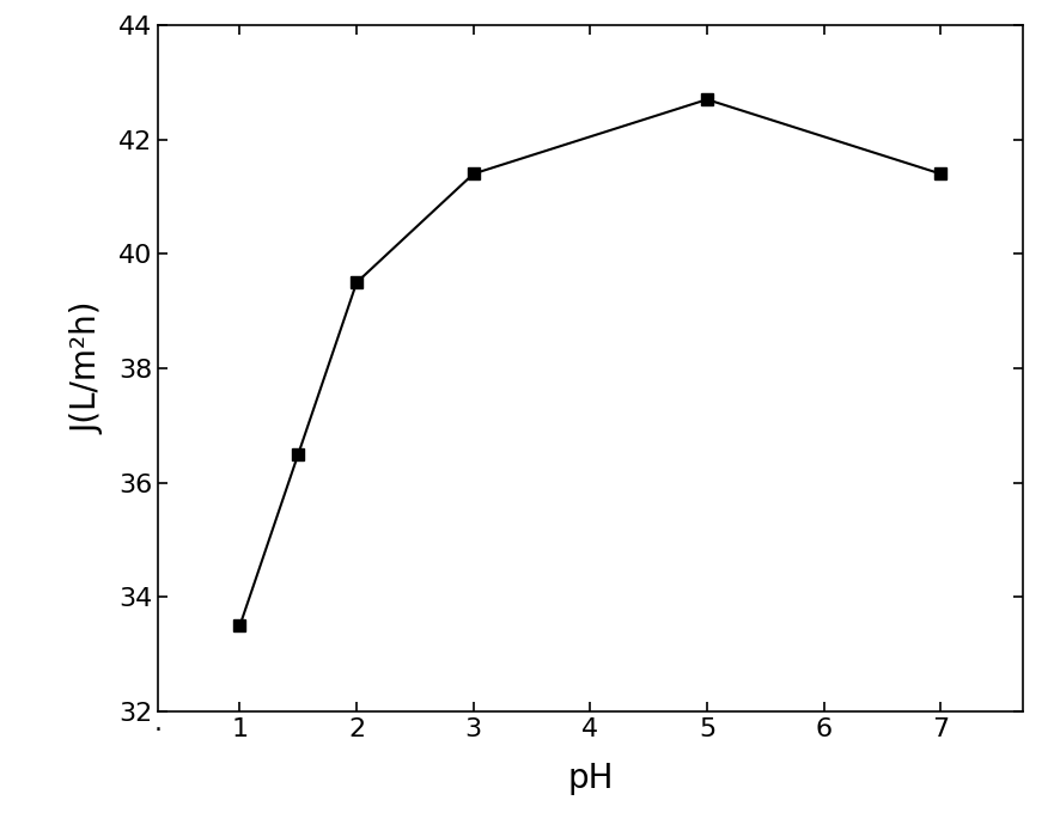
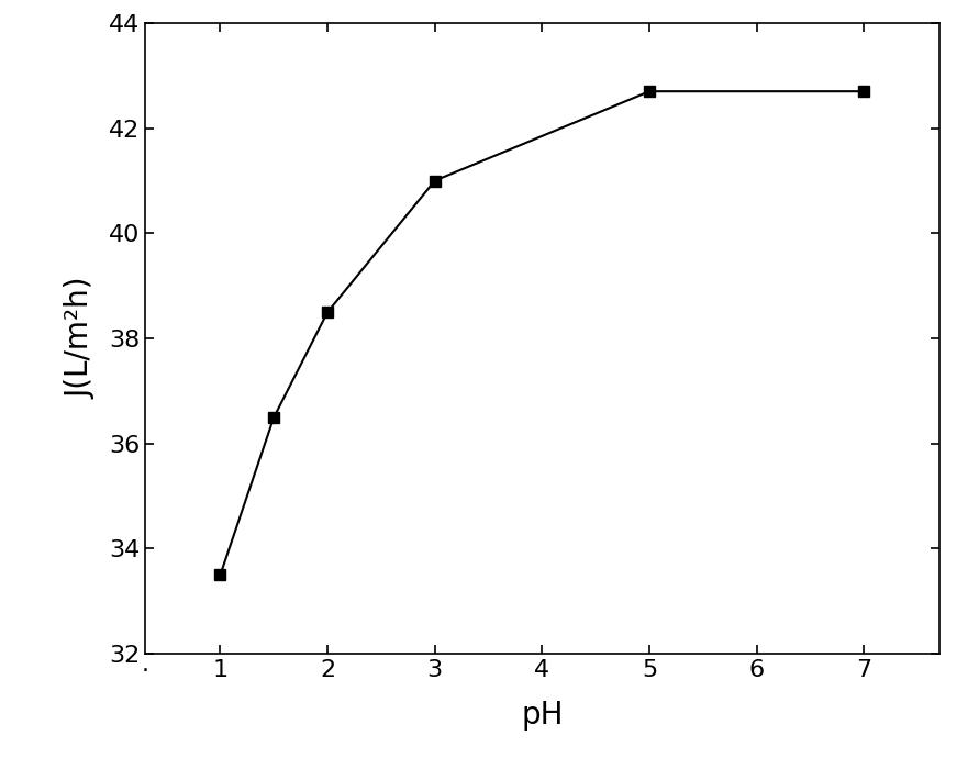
2: 39.5 -> 38.5
3: 41.4 -> 41.0
7: 41.4 -> 42.7
